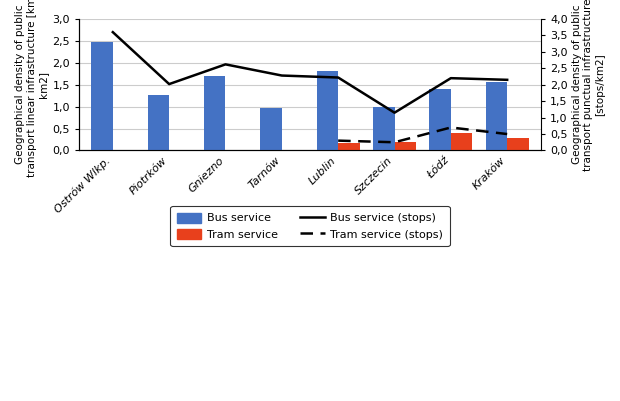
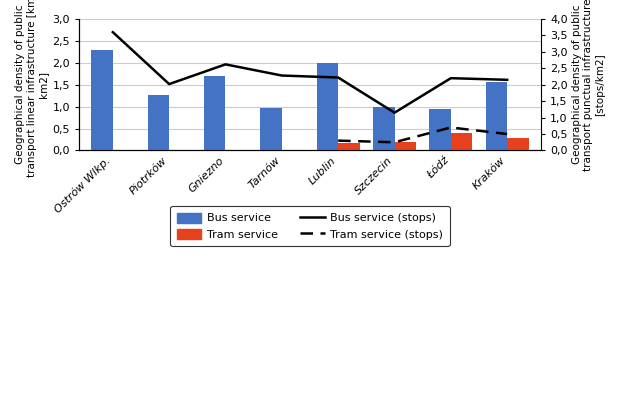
Bus service/Ostrów Wlkp.: 2,48 -> 2,30
Bus service/Lublin: 1,81 -> 2,00
Bus service/Łódź: 1,41 -> 0,95
